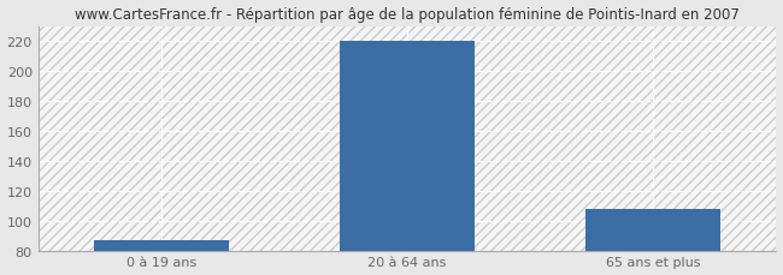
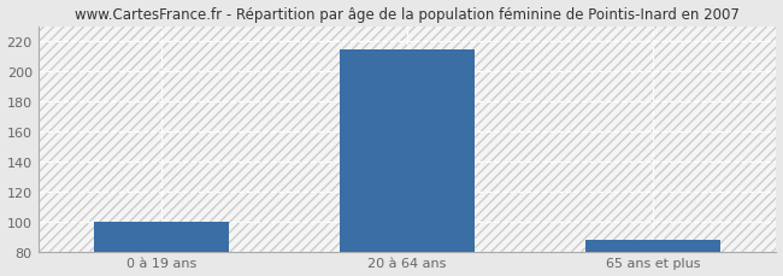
0 à 19 ans: 87 -> 100
20 à 64 ans: 220 -> 214
65 ans et plus: 108 -> 88
